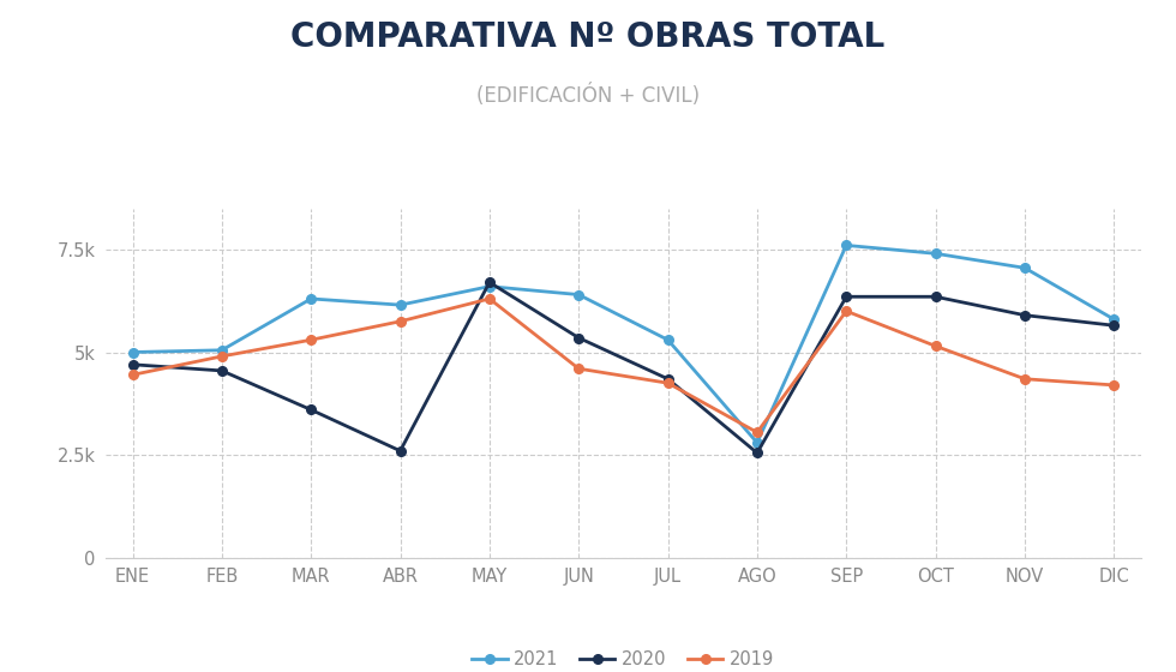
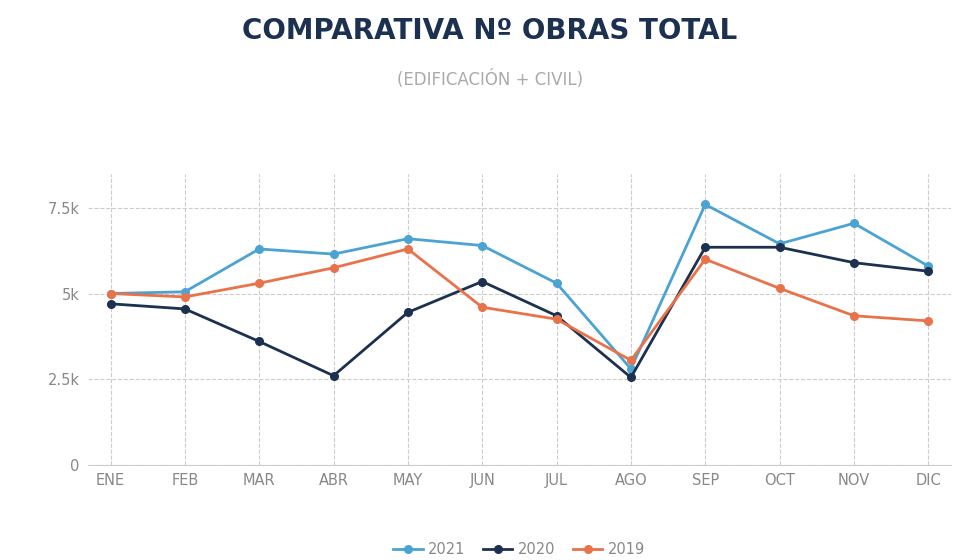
2019/ENE: 4.45k -> 5.00k
2020/MAY: 6.70k -> 4.45k
2021/OCT: 7.40k -> 6.45k
